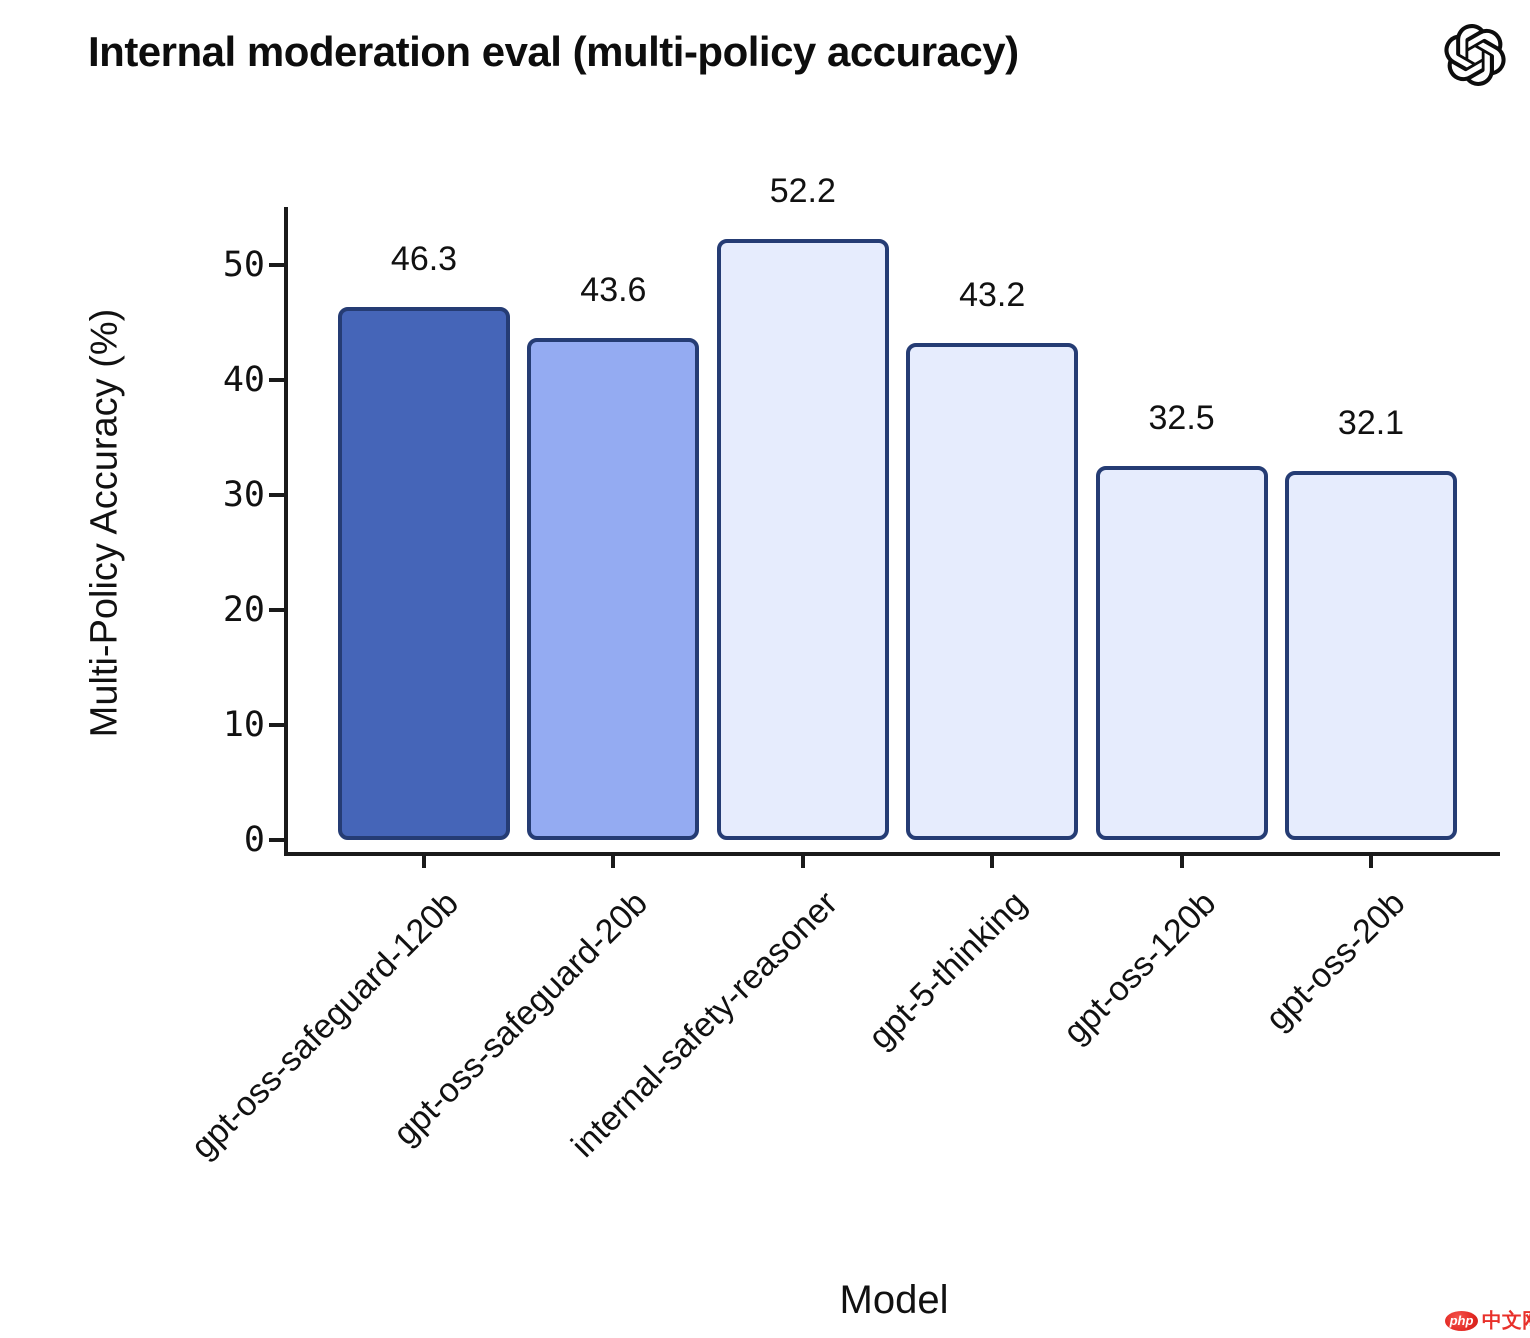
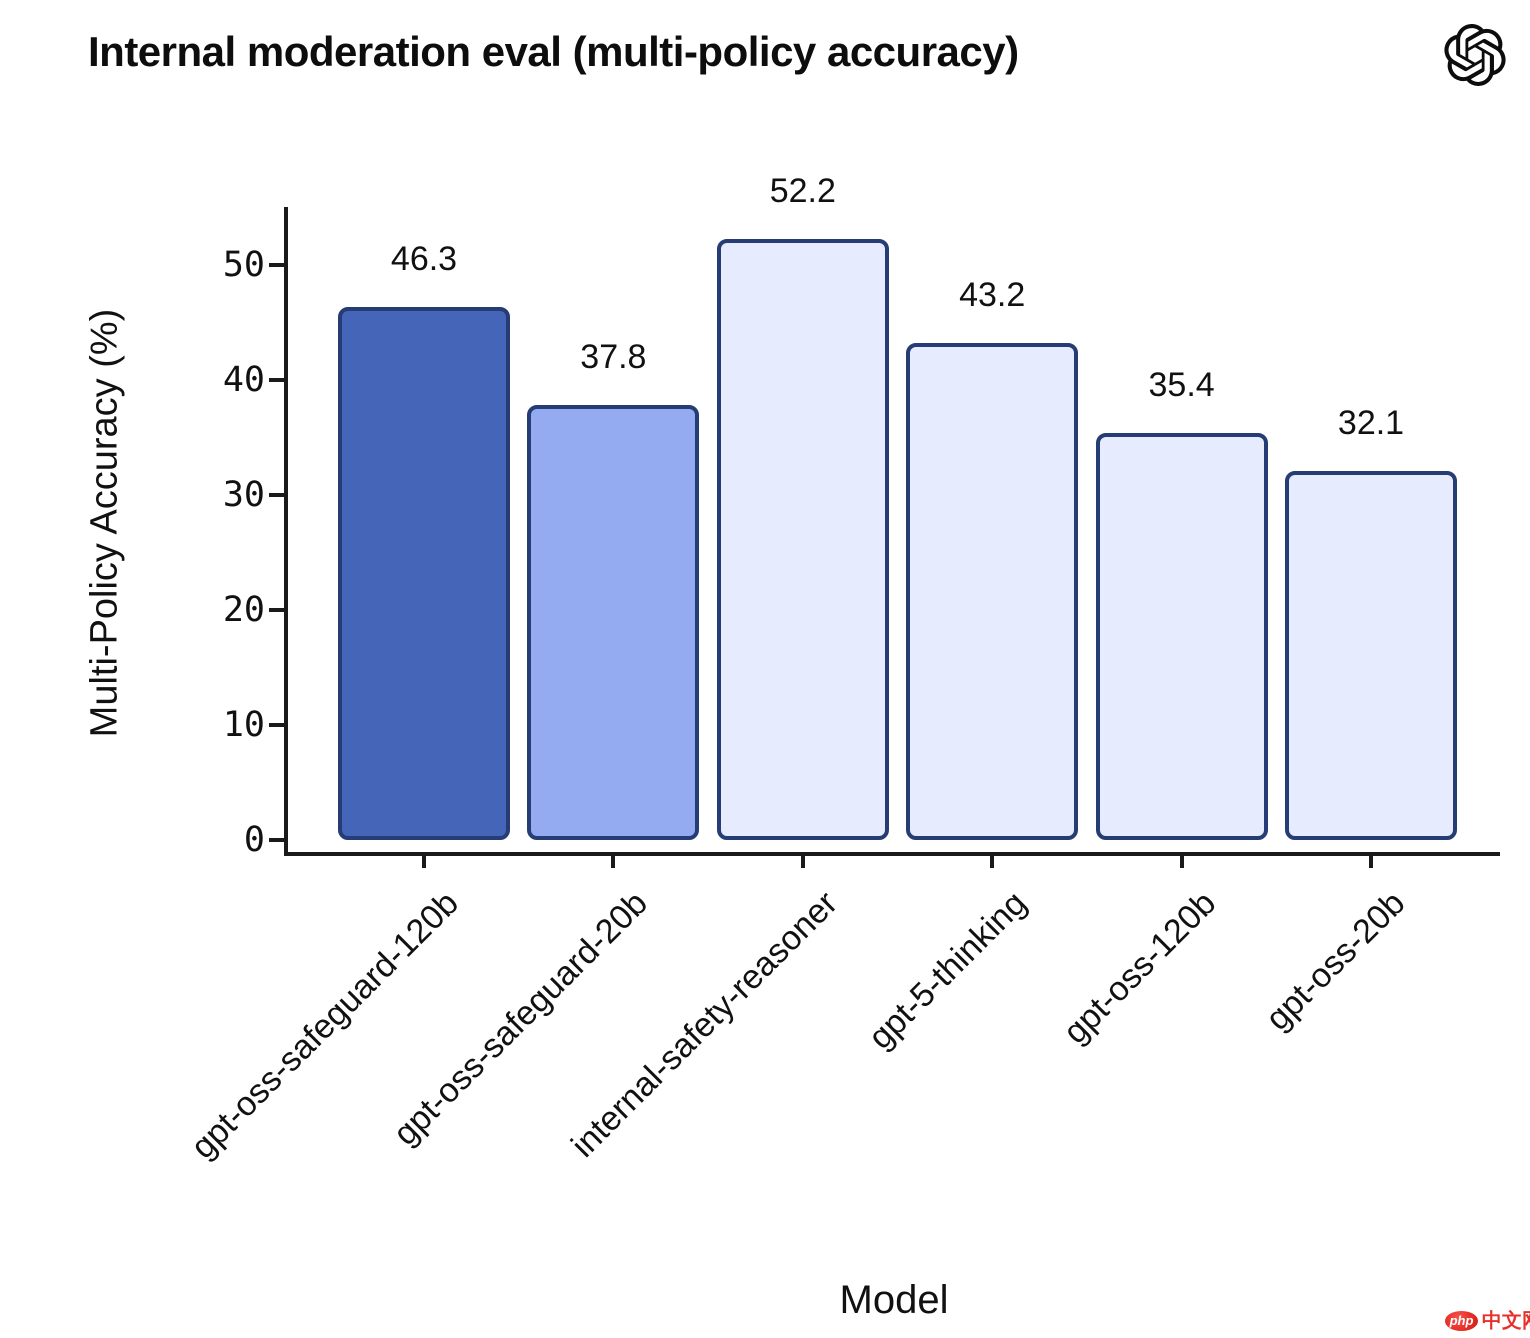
gpt-oss-safeguard-20b: 43.6 -> 37.8
gpt-oss-120b: 32.5 -> 35.4
